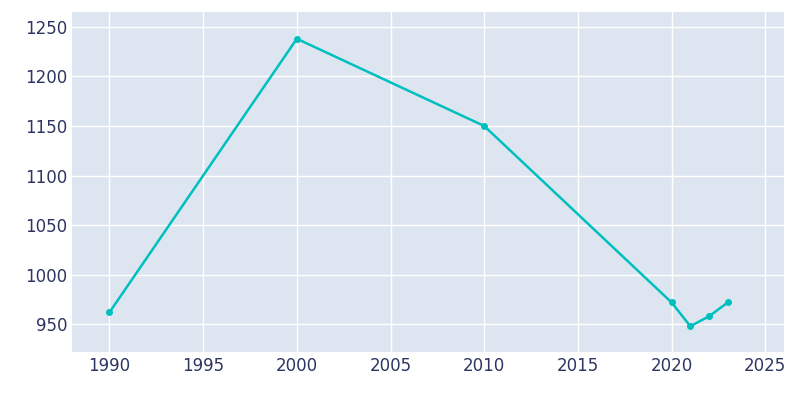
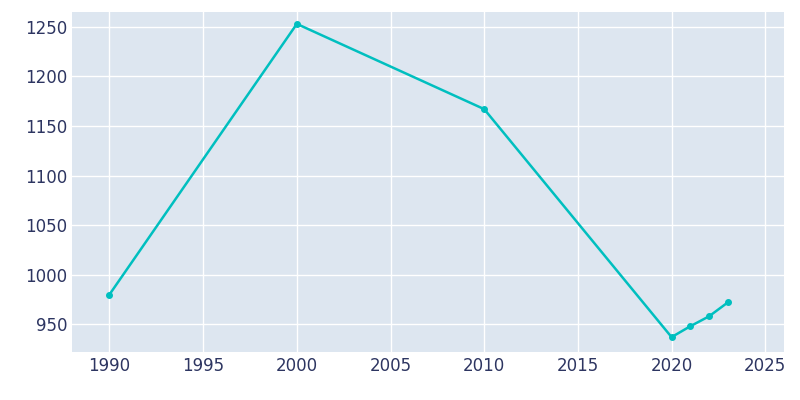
1990: 962 -> 980
2000: 1238 -> 1253
2010: 1150 -> 1167
2020: 972 -> 937
